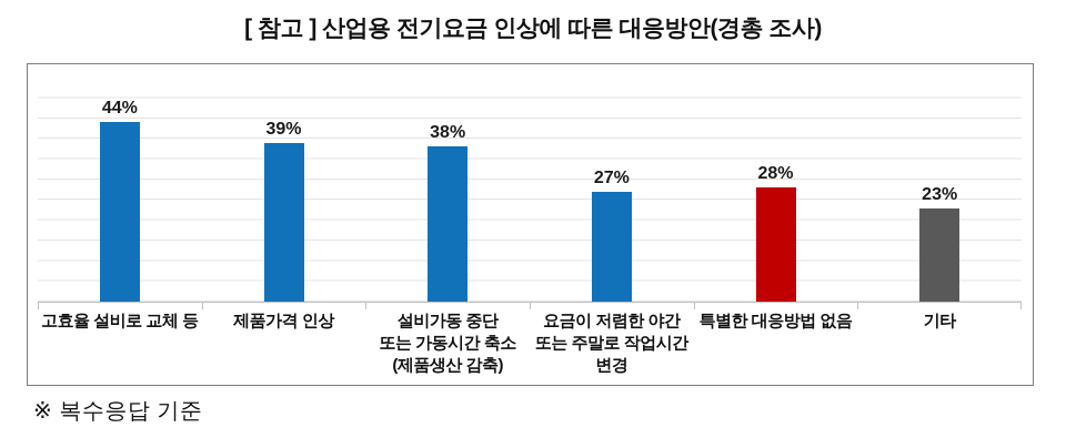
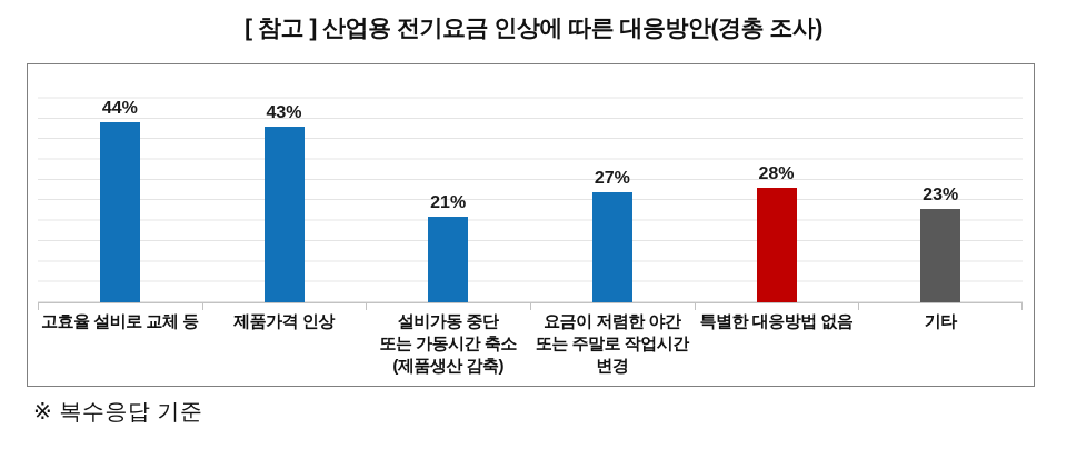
제품가격 인상: 39% -> 43%
설비가동 중단 또는 가동시간 축소 (제품생산 감축): 38% -> 21%
